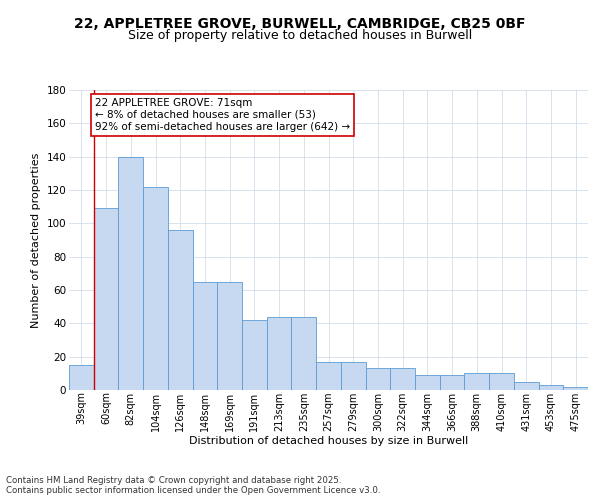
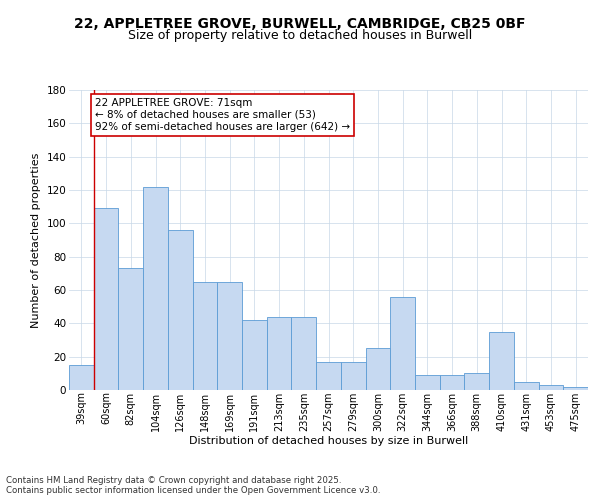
82sqm: 140 -> 73
300sqm: 13 -> 25
322sqm: 13 -> 56
410sqm: 10 -> 35
